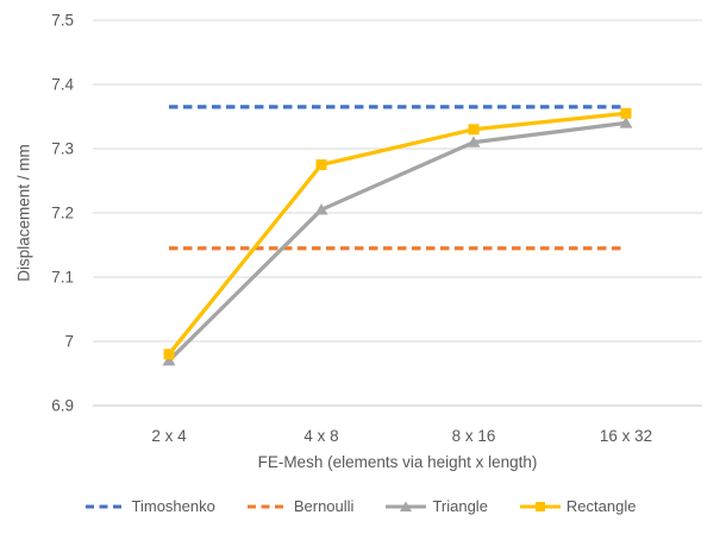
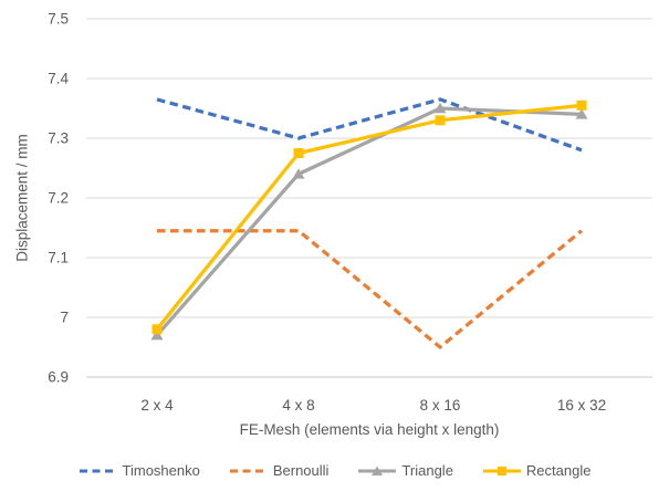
Timoshenko/4 x 8: 7.37 -> 7.30
Triangle/4 x 8: 7.21 -> 7.24
Bernoulli/8 x 16: 7.14 -> 6.95
Triangle/8 x 16: 7.31 -> 7.35
Timoshenko/16 x 32: 7.37 -> 7.28
